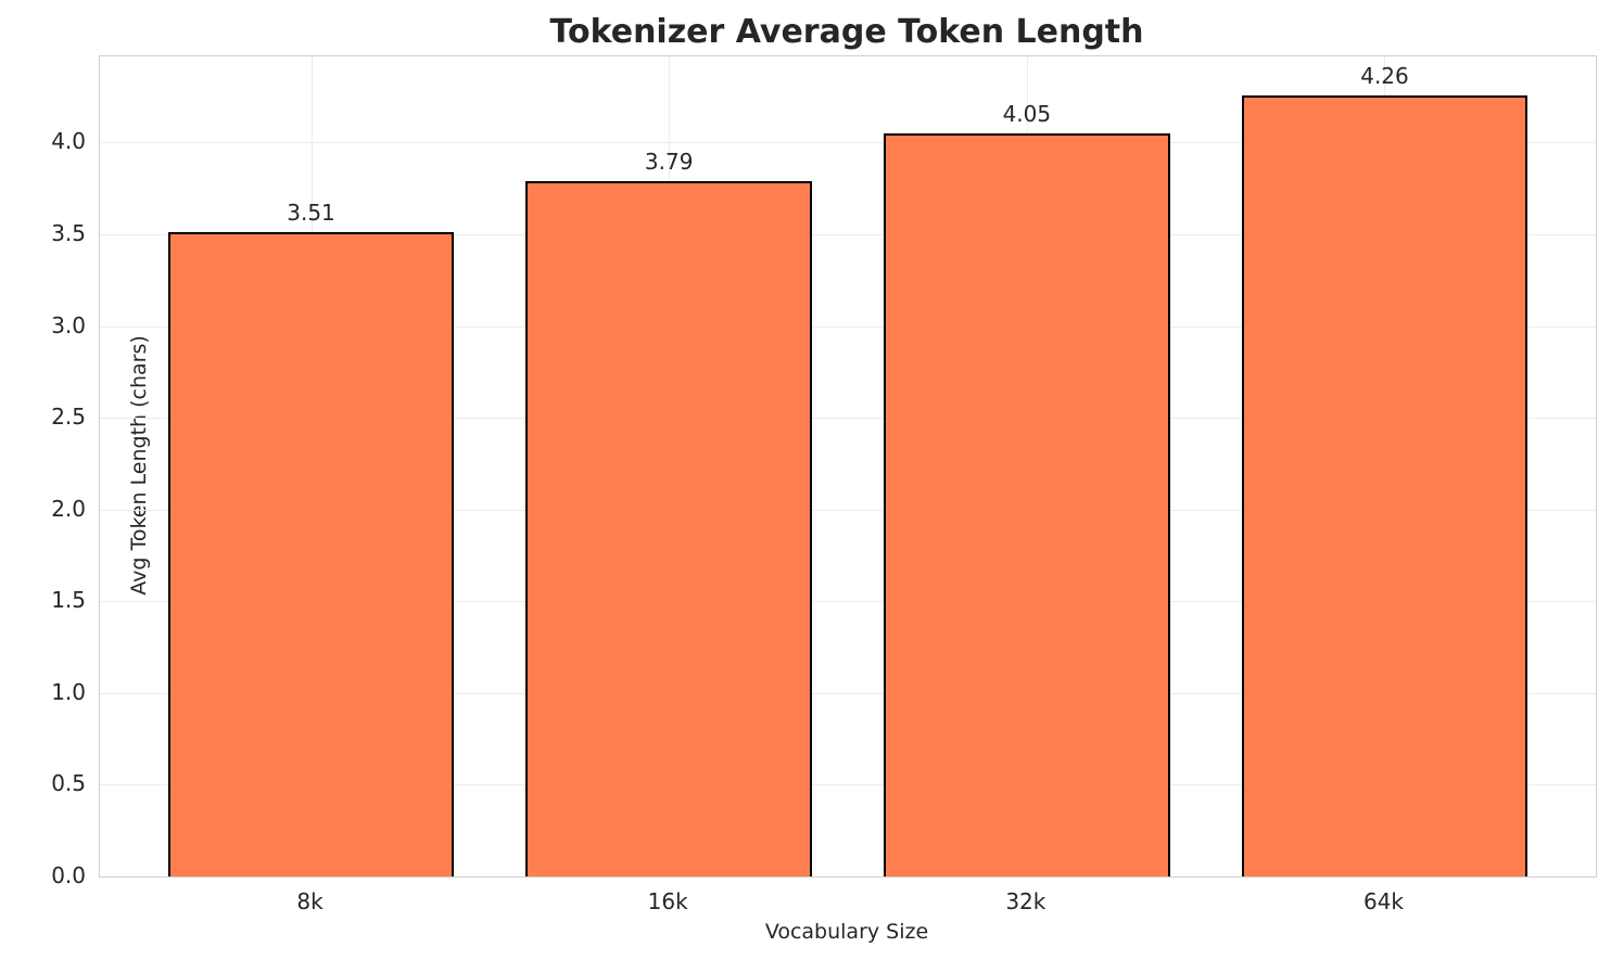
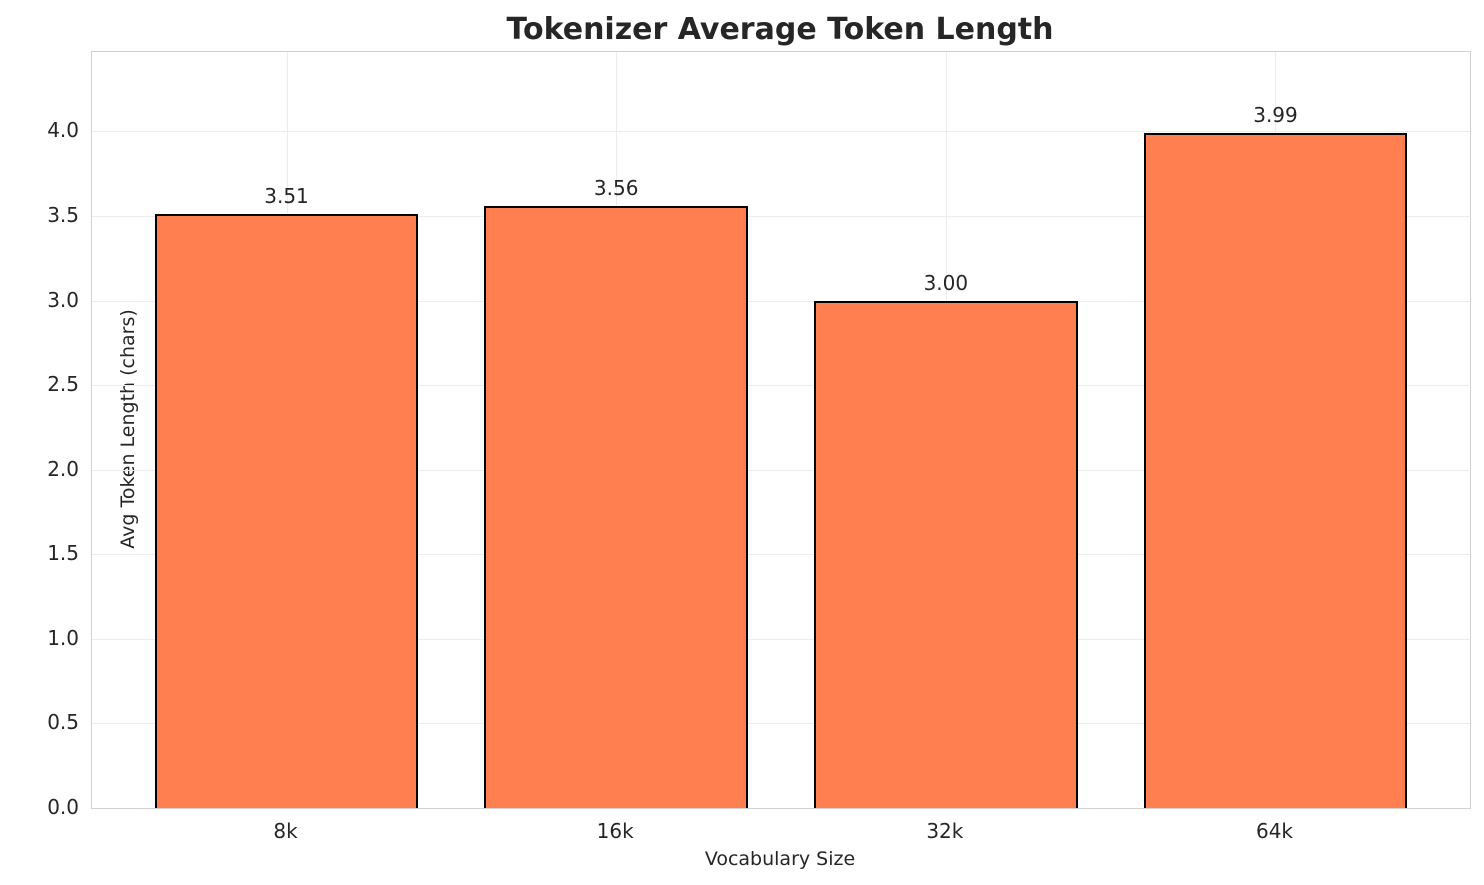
16k: 3.79 -> 3.56
32k: 4.05 -> 3.00
64k: 4.26 -> 3.99
